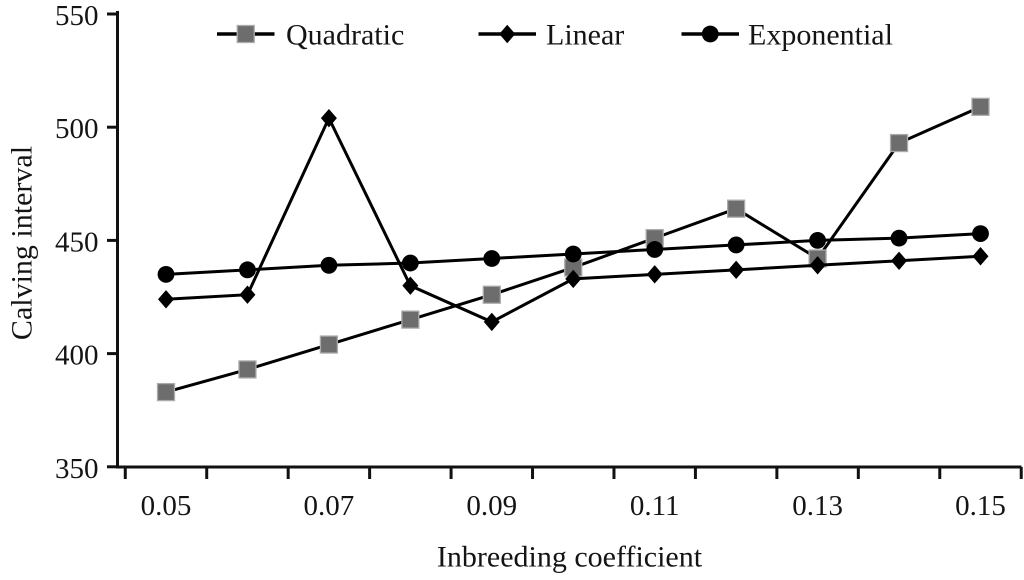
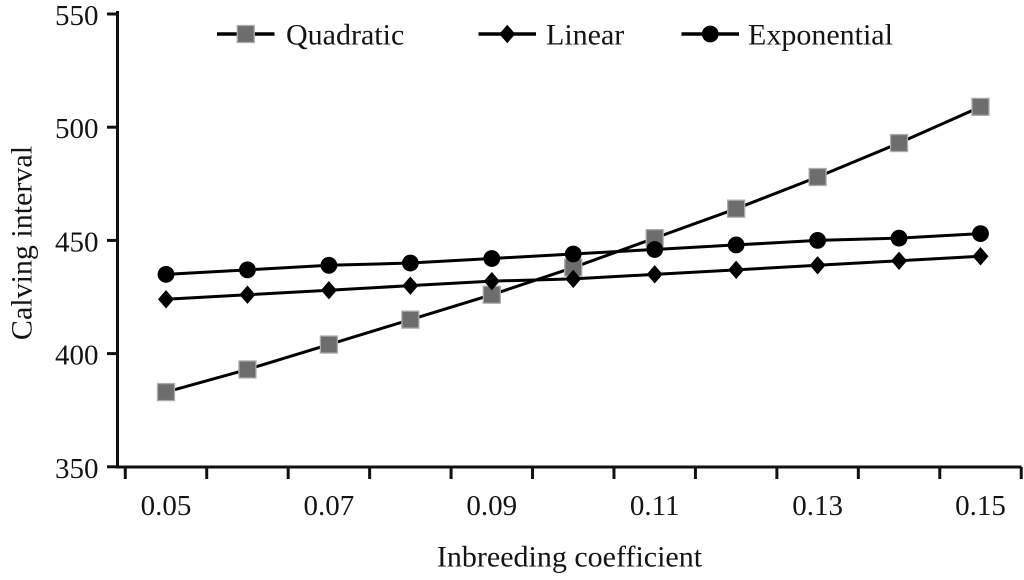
Linear/0.07: 504 -> 428
Linear/0.09: 414 -> 432
Quadratic/0.13: 442 -> 478
